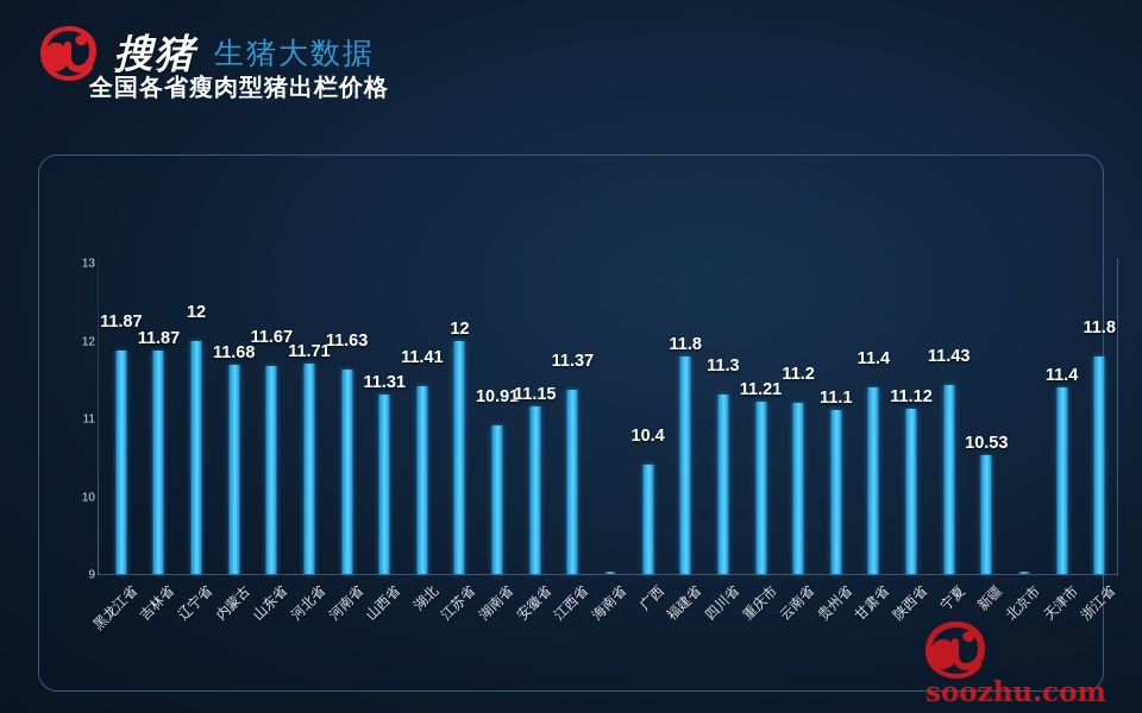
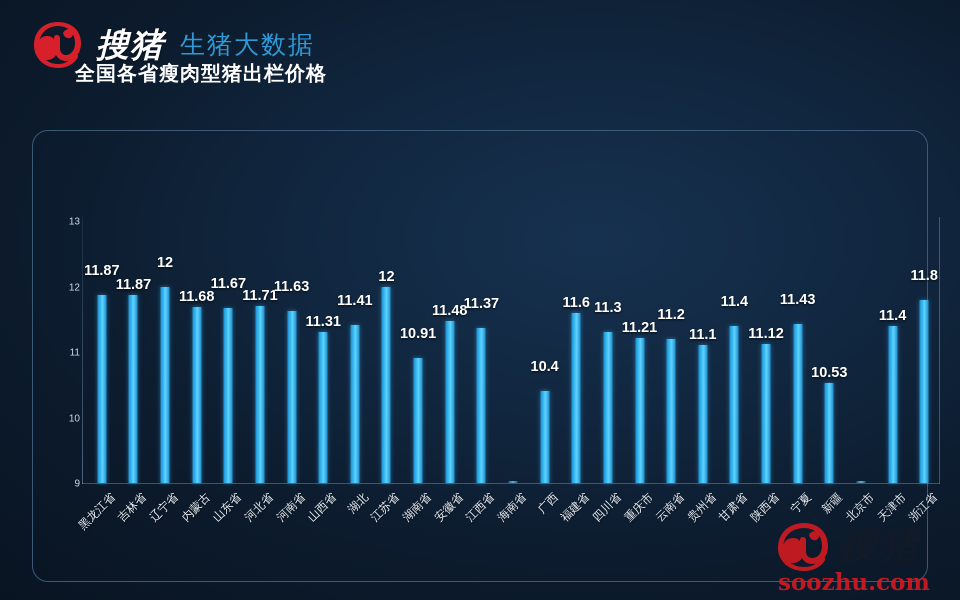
安徽省: 11.15 -> 11.48
福建省: 11.8 -> 11.6
